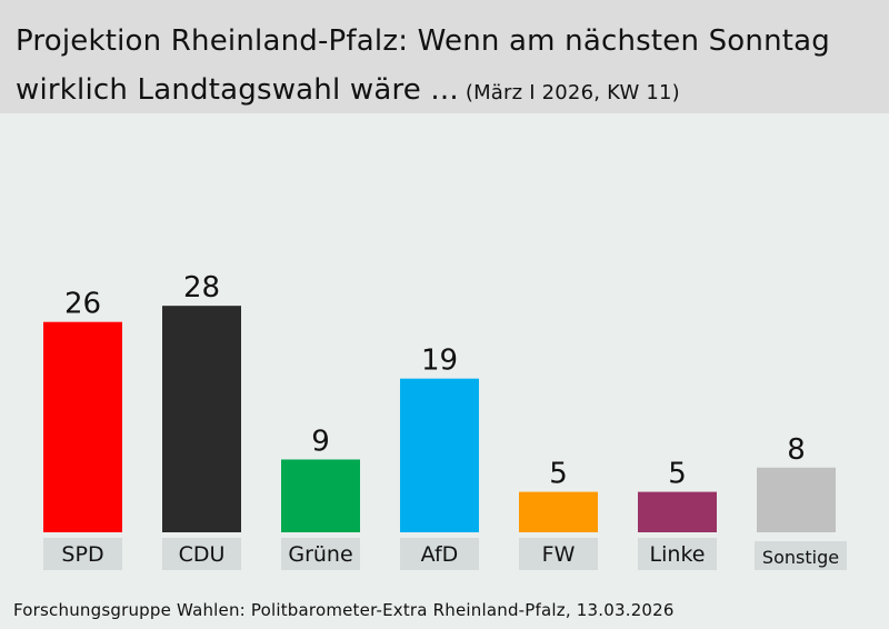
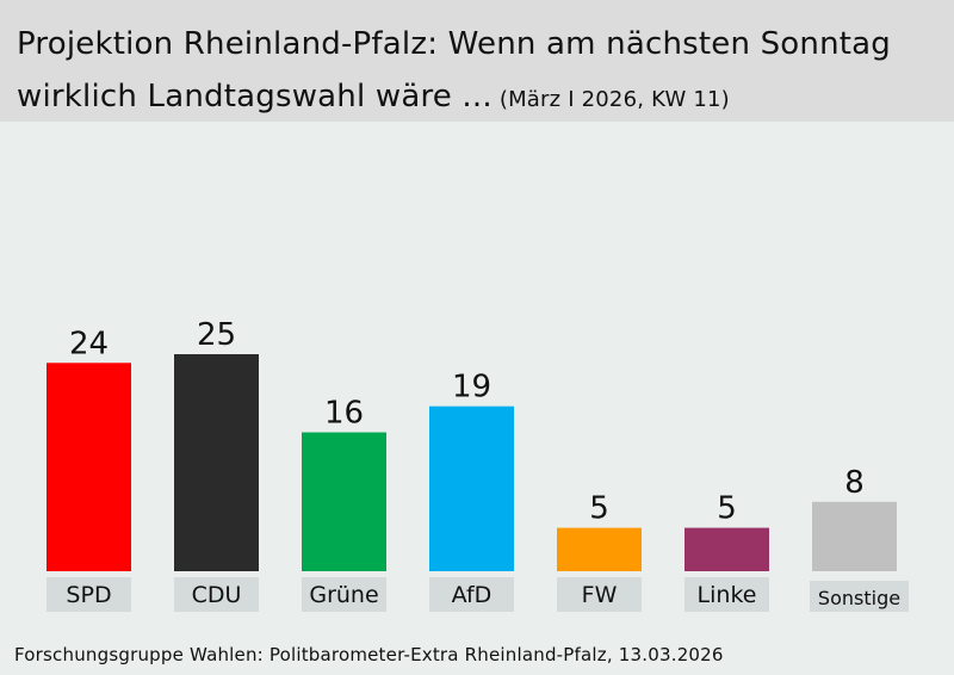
SPD: 26 -> 24
CDU: 28 -> 25
Grüne: 9 -> 16
